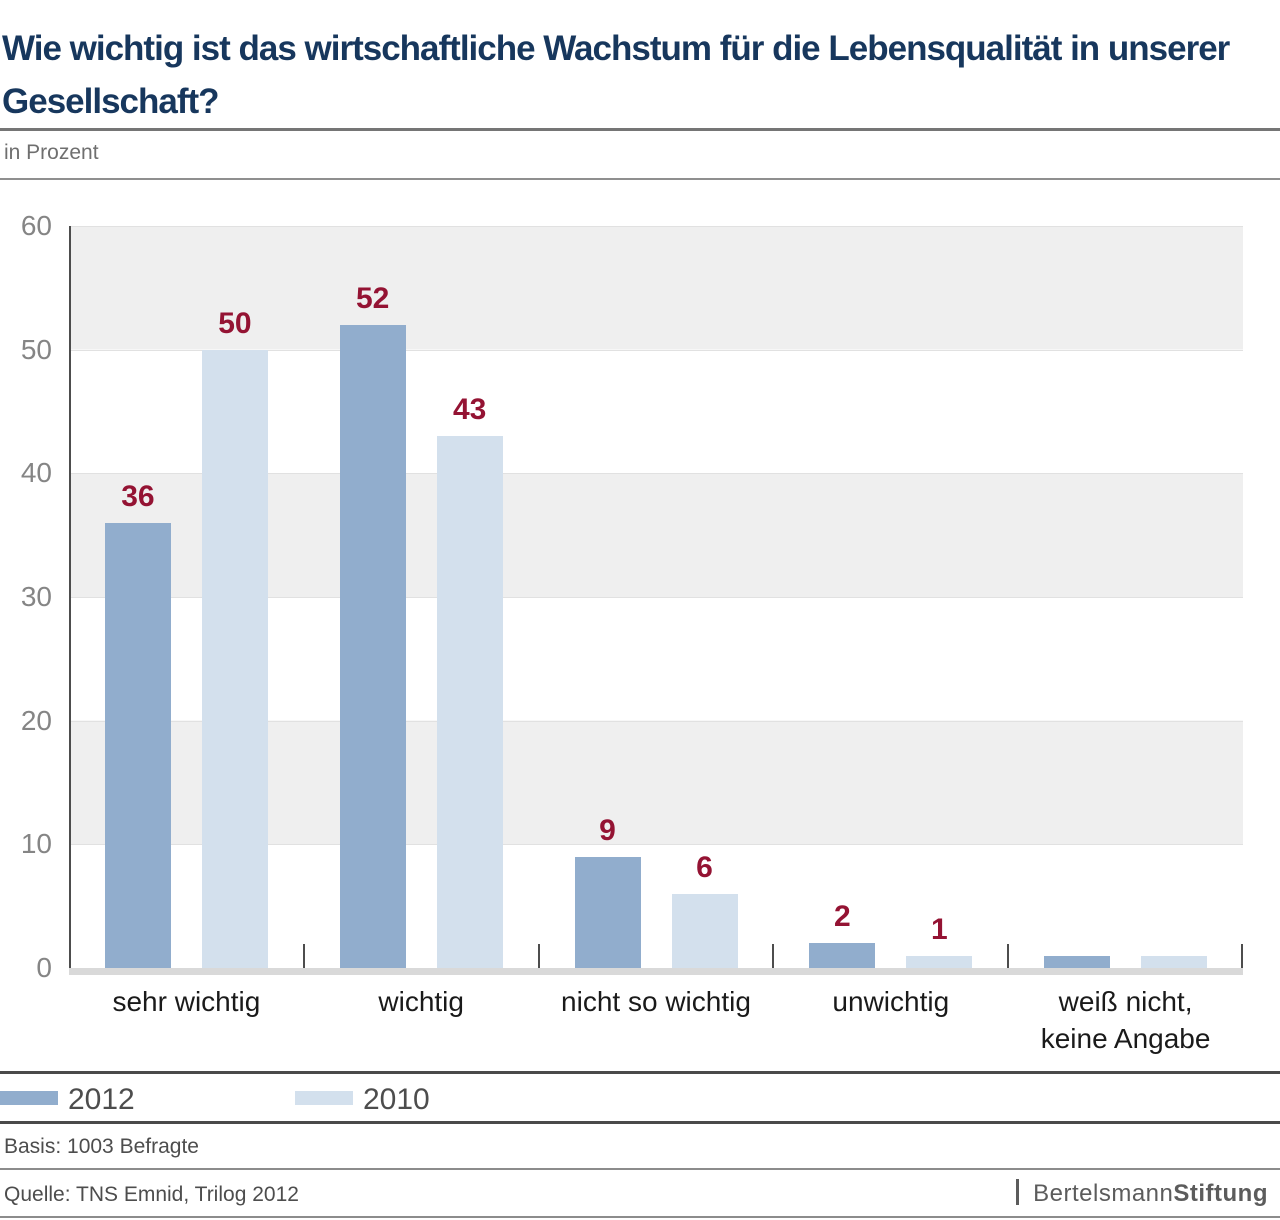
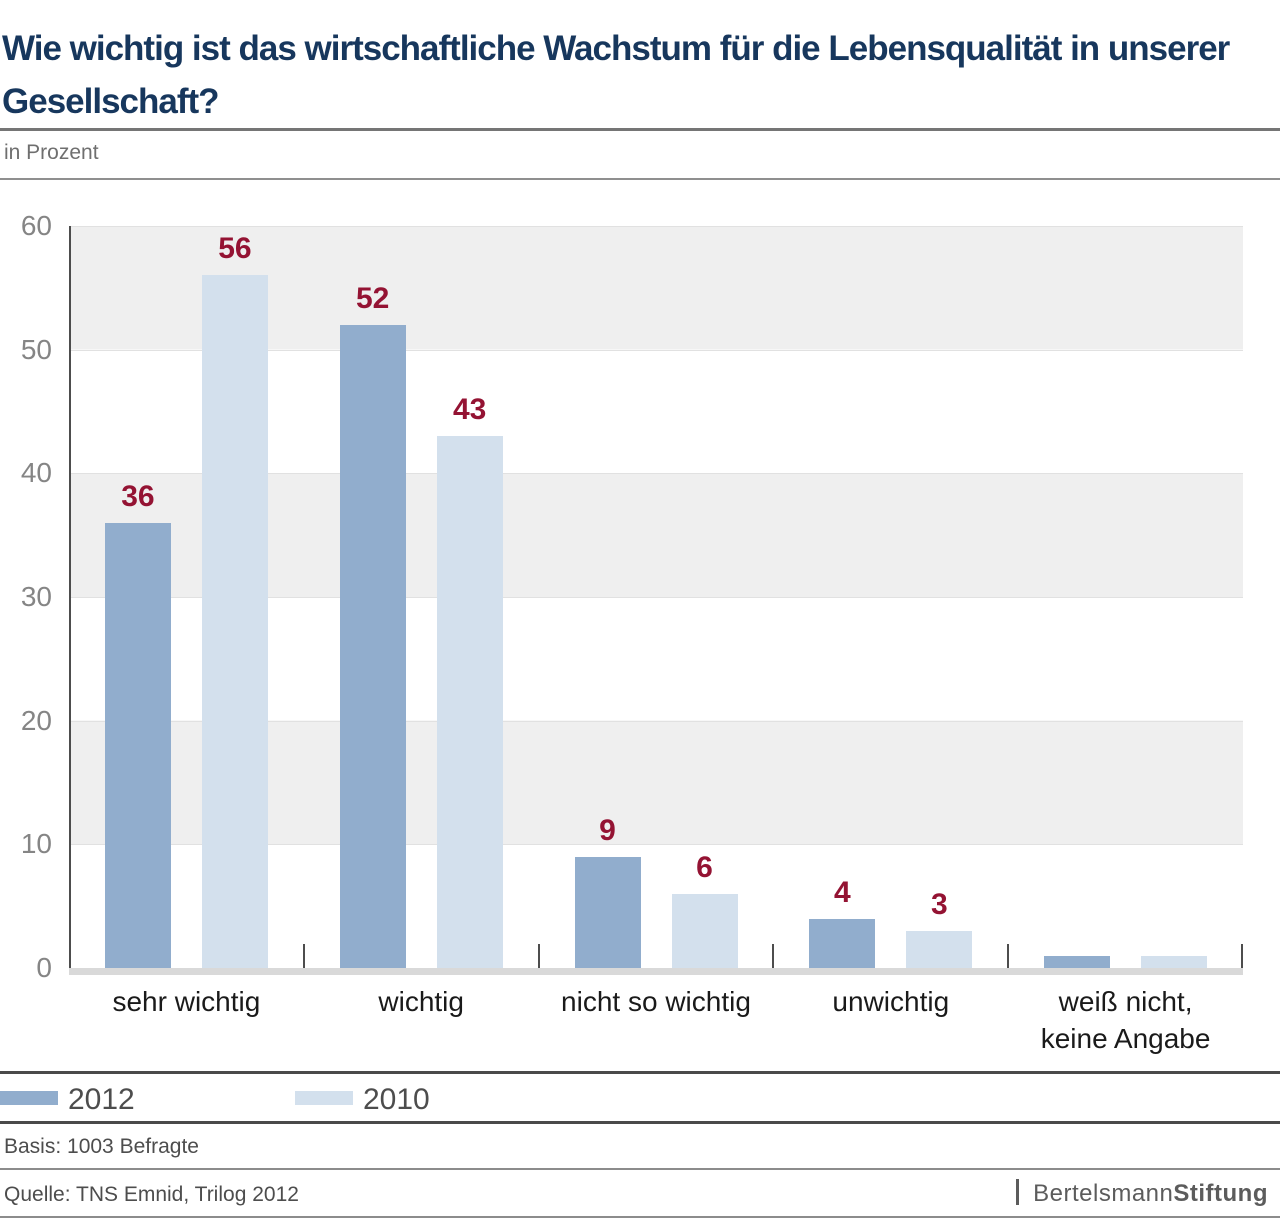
2010/sehr wichtig: 50 -> 56
2012/unwichtig: 2 -> 4
2010/unwichtig: 1 -> 3
